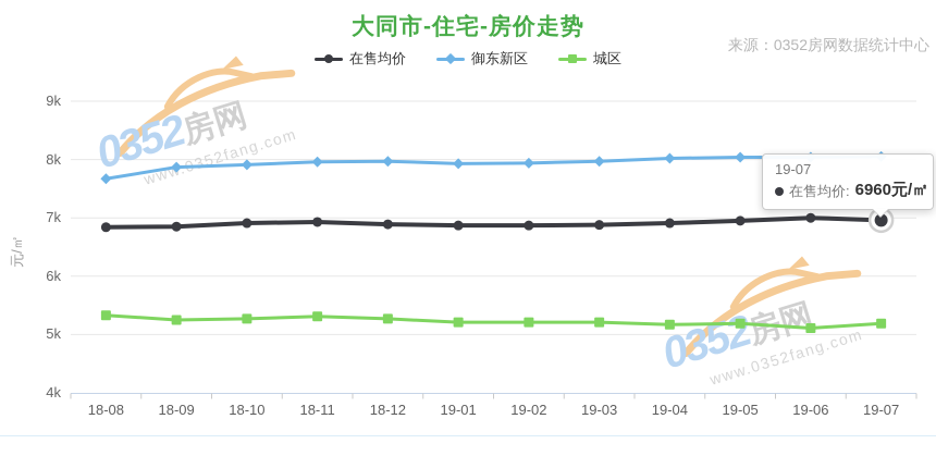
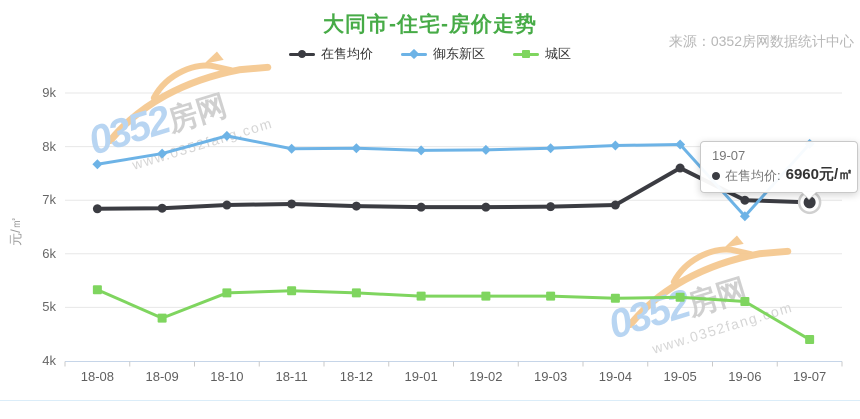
城区/18-09: 5.2k -> 4.8k
御东新区/18-10: 7.9k -> 8.2k
在售均价/19-05: 7.0k -> 7.6k
御东新区/19-06: 8.0k -> 6.7k
城区/19-07: 5.2k -> 4.4k
